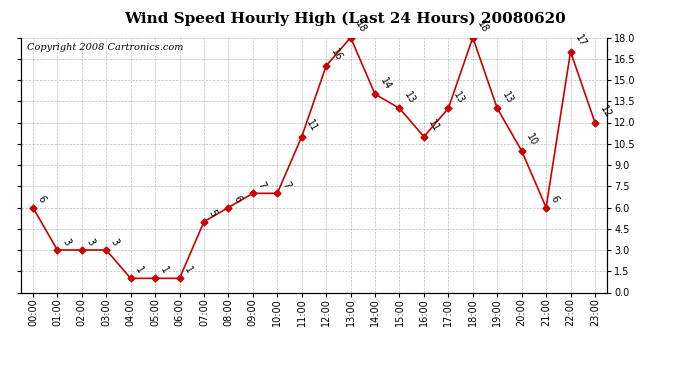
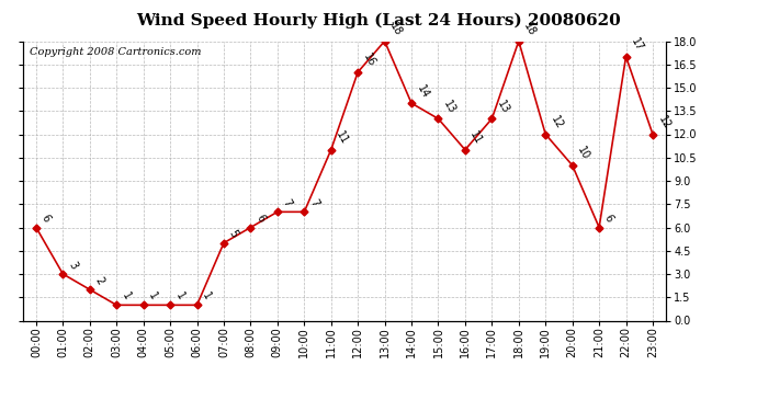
02:00: 3 -> 2
03:00: 3 -> 1
19:00: 13 -> 12
